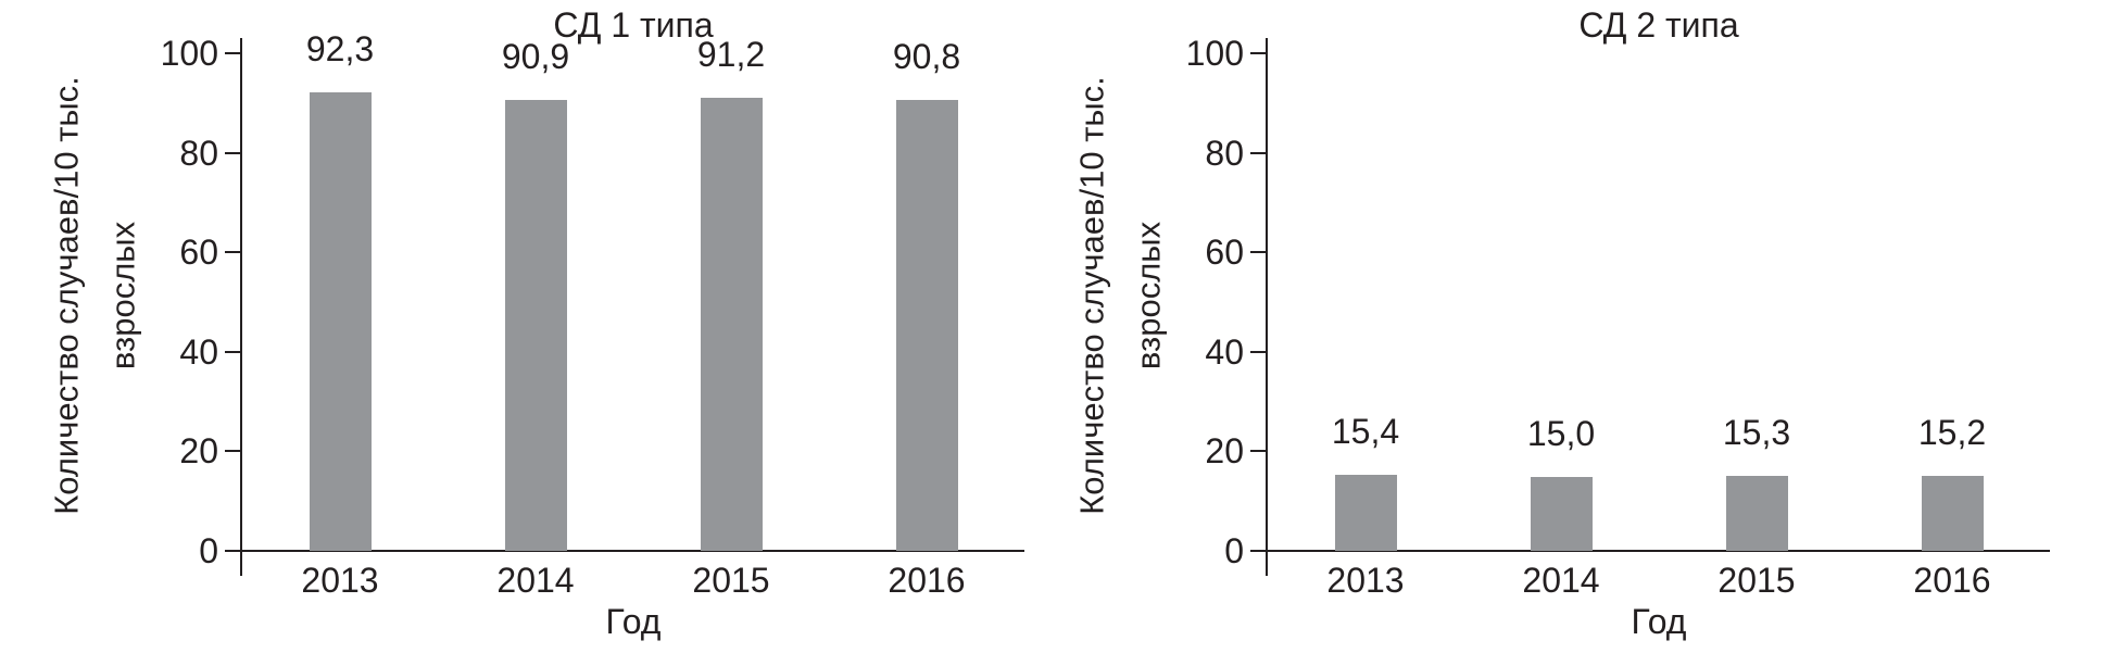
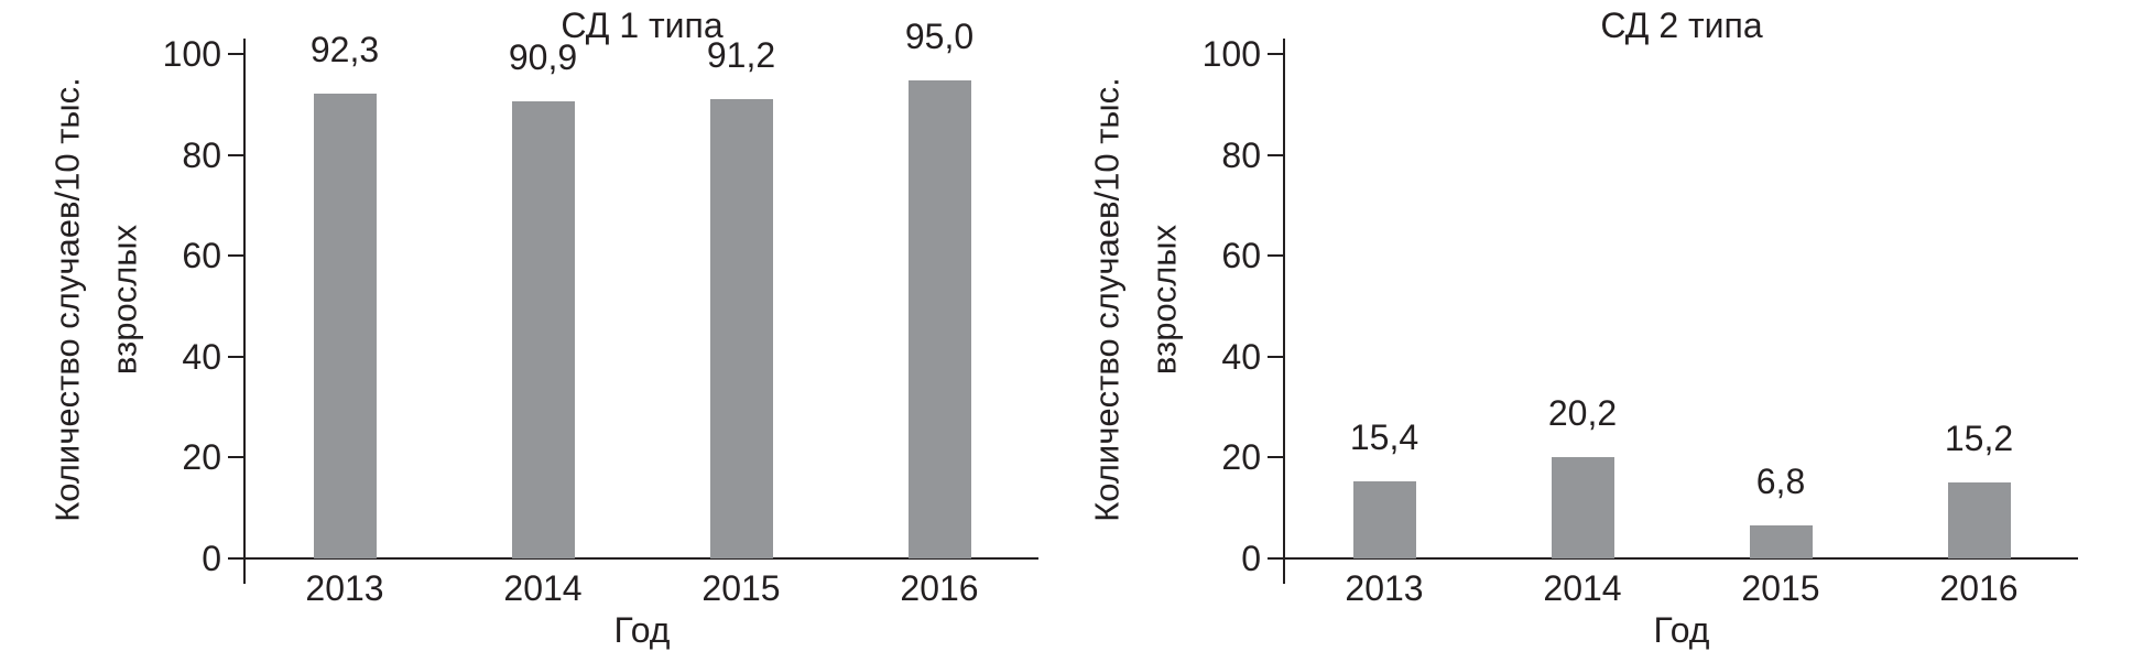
СД 1 типа/2016: 90,8 -> 95,0
СД 2 типа/2014: 15,0 -> 20,2
СД 2 типа/2015: 15,3 -> 6,8
